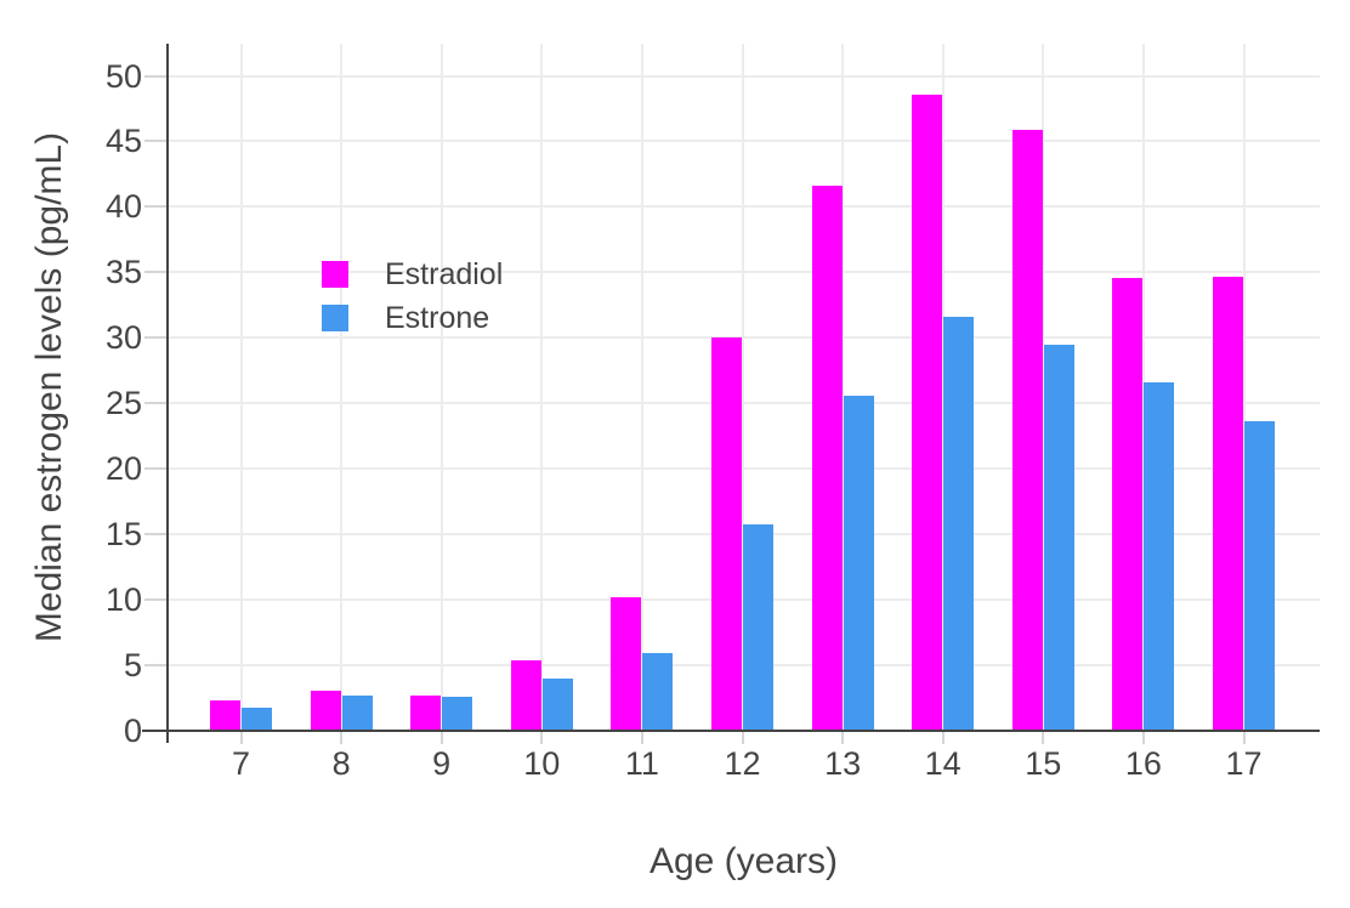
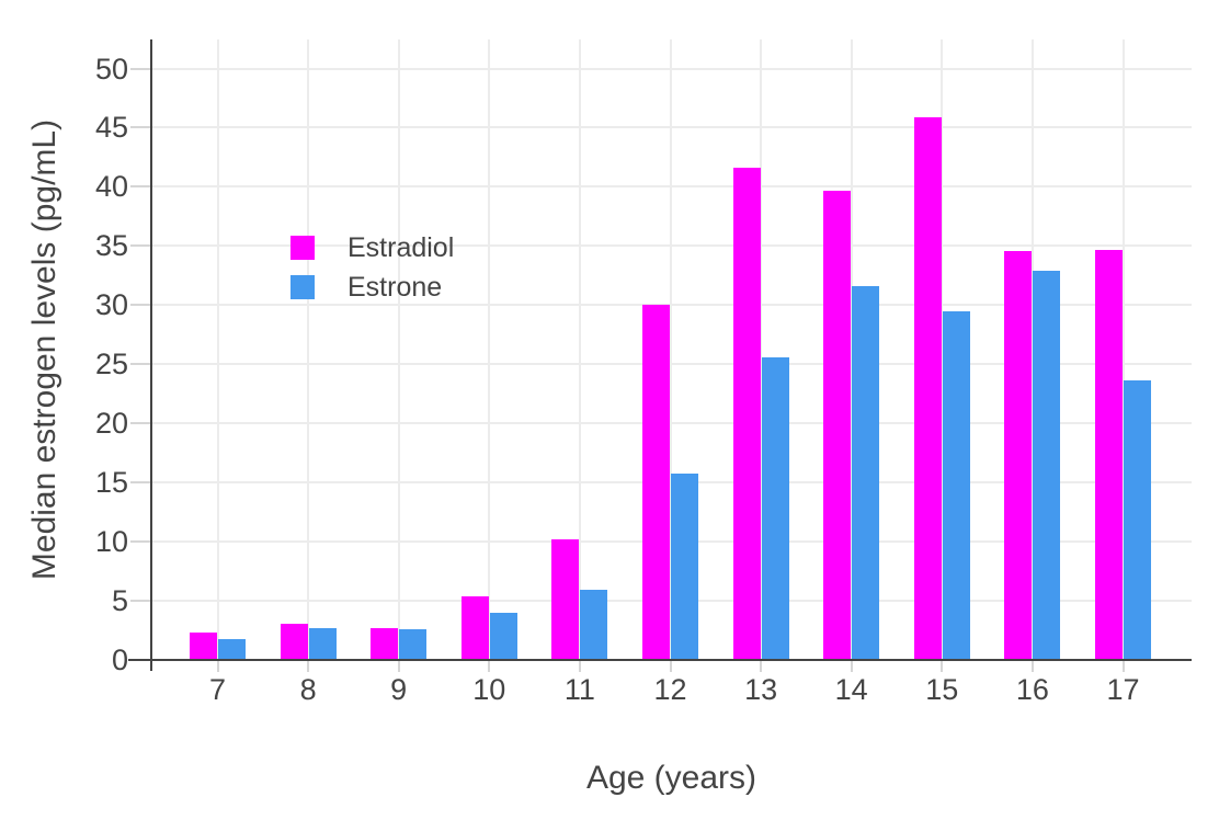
Estradiol/14: 48.5 -> 39.6
Estrone/16: 26.5 -> 32.8
